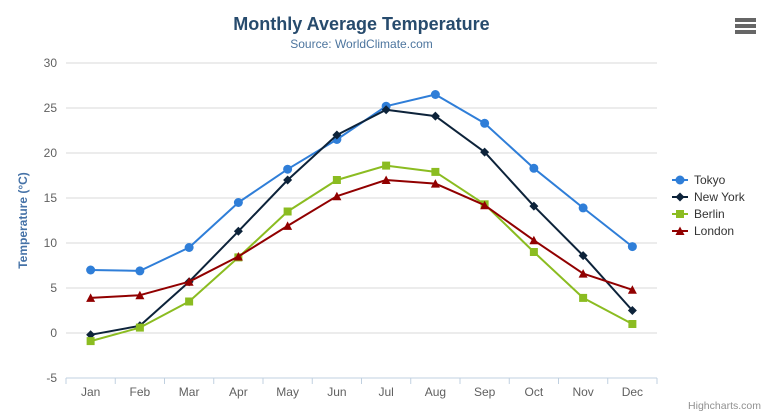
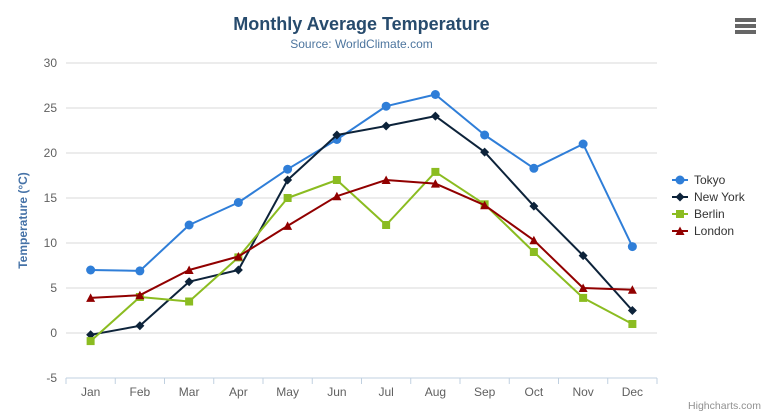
Berlin/Feb: 1 -> 4
Tokyo/Mar: 10 -> 12
London/Mar: 6 -> 7
New York/Apr: 11 -> 7
Berlin/May: 14 -> 15
New York/Jul: 25 -> 23
Berlin/Jul: 19 -> 12
Tokyo/Sep: 23 -> 22
Tokyo/Nov: 14 -> 21
London/Nov: 7 -> 5
